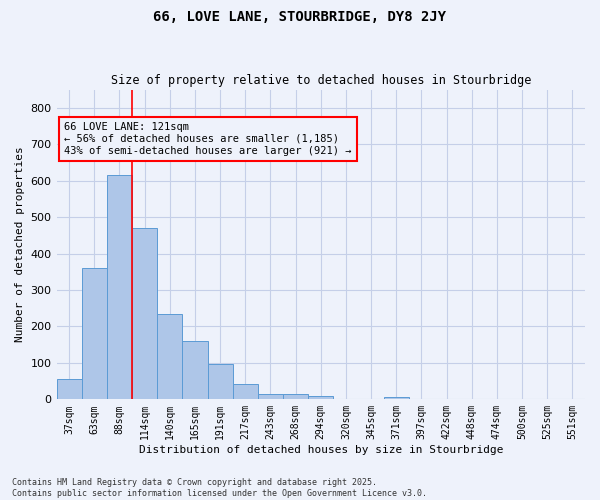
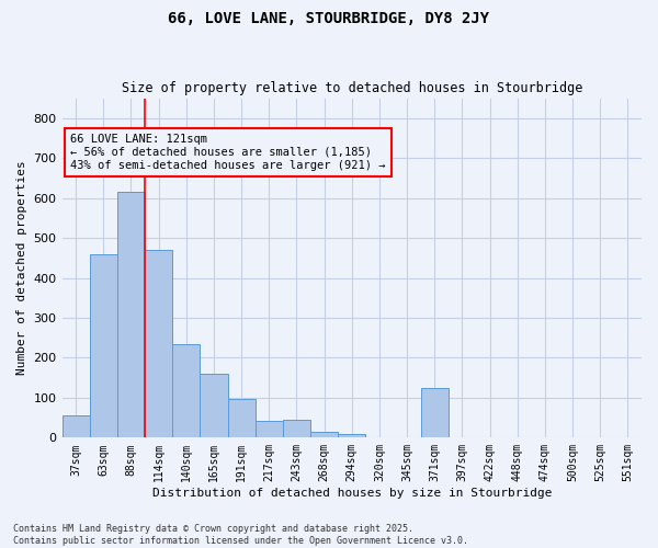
63sqm: 360 -> 460
243sqm: 15 -> 45
371sqm: 7 -> 125
